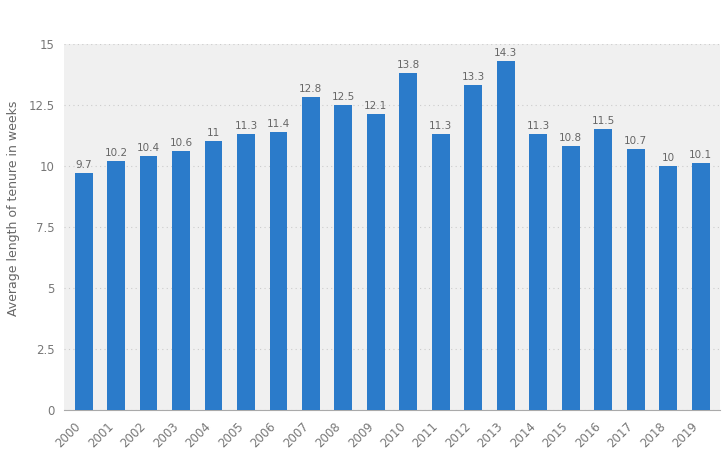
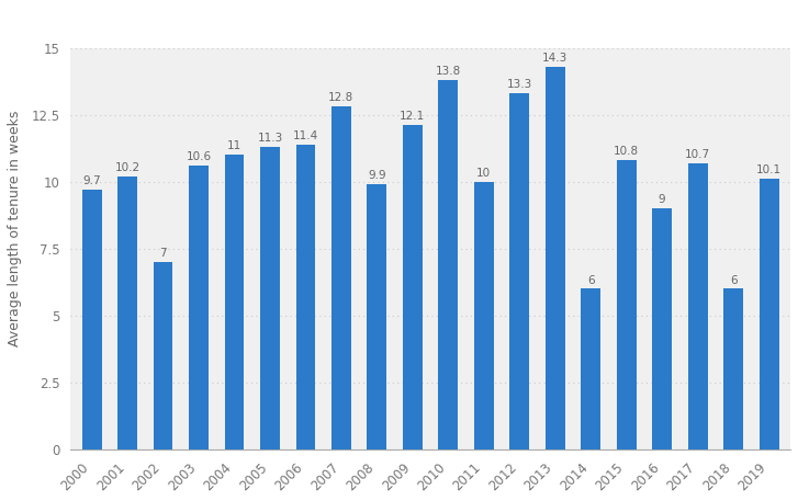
2002: 10.4 -> 7
2008: 12.5 -> 9.9
2011: 11.3 -> 10
2014: 11.3 -> 6
2016: 11.5 -> 9
2018: 10 -> 6
